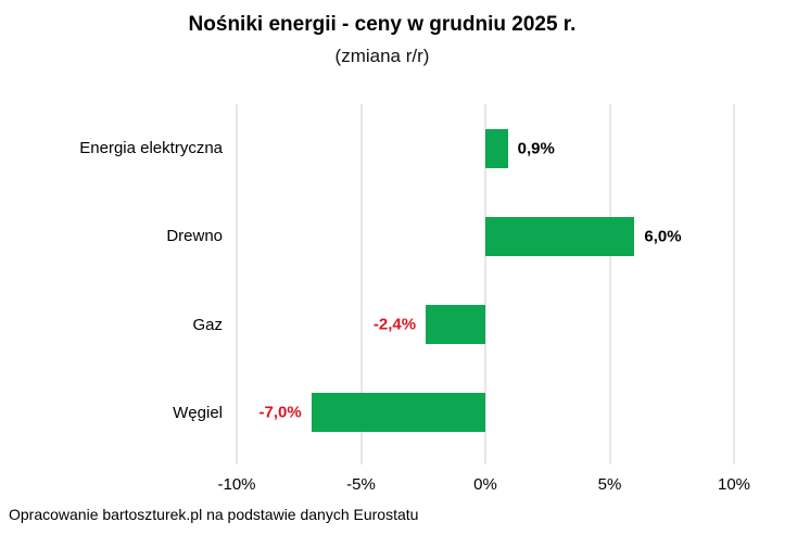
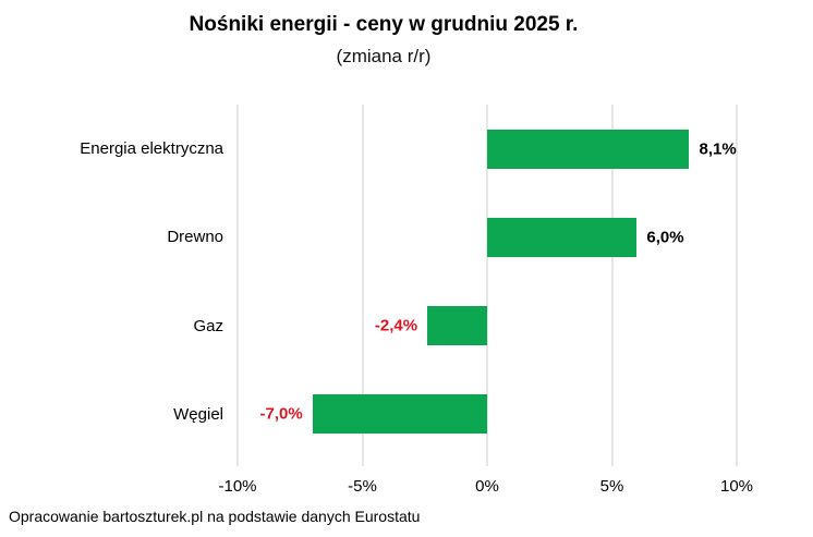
Energia elektryczna: 0,9% -> 8,1%
